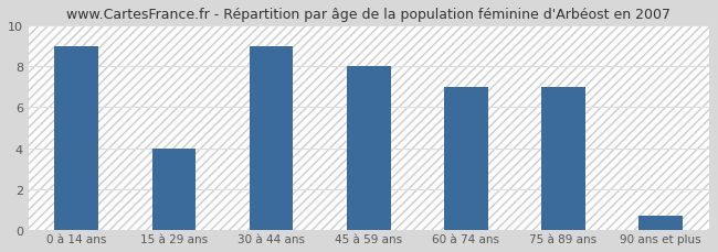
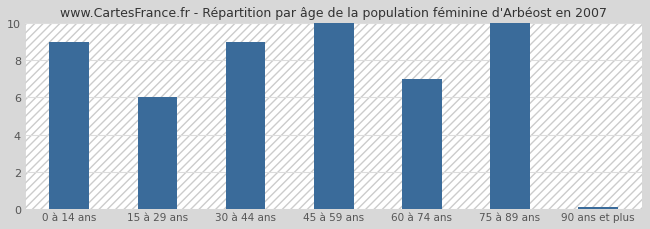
15 à 29 ans: 4.0 -> 6.0
45 à 59 ans: 8.0 -> 10.0
75 à 89 ans: 7.0 -> 10.0
90 ans et plus: 0.7 -> 0.1
